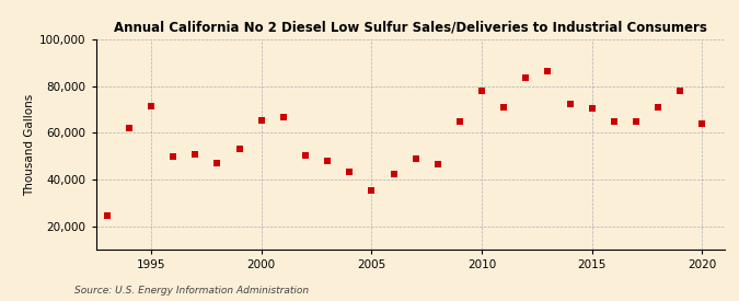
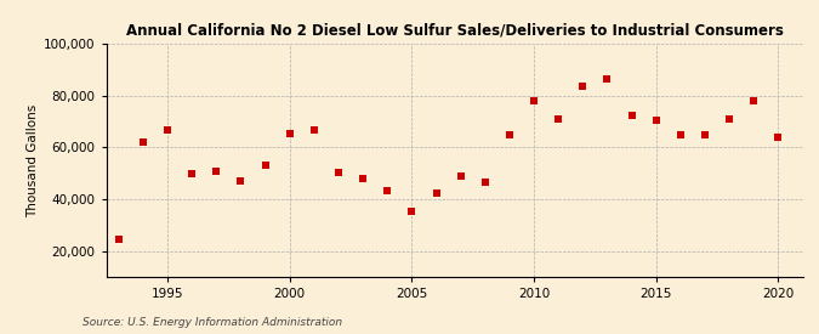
1995: 71,500 -> 66,500
